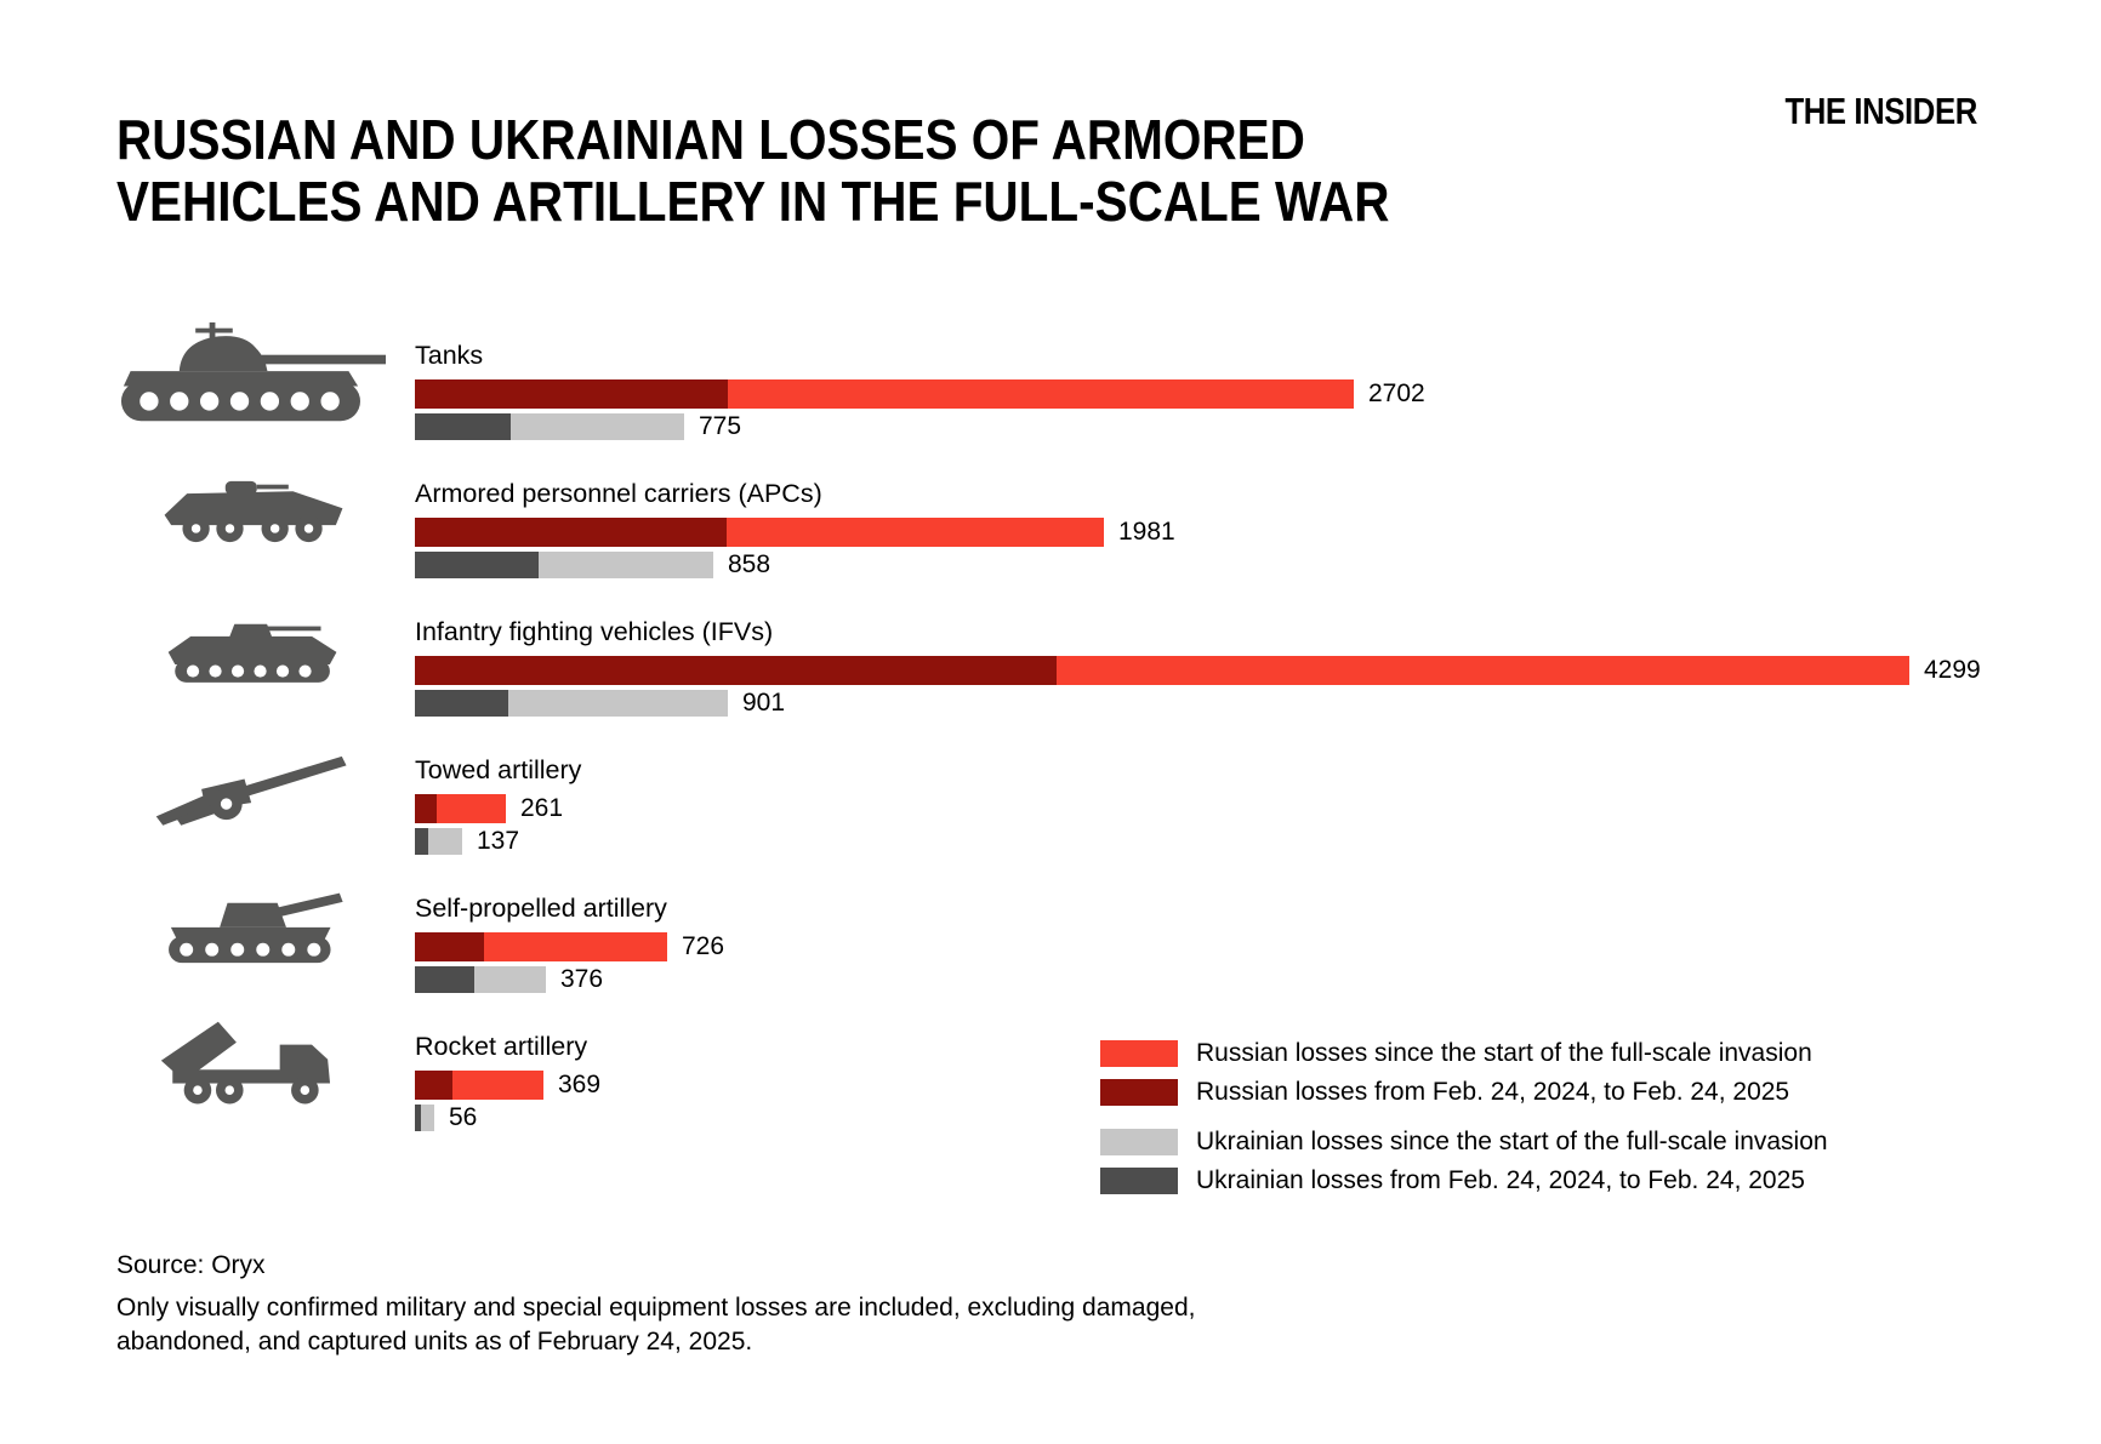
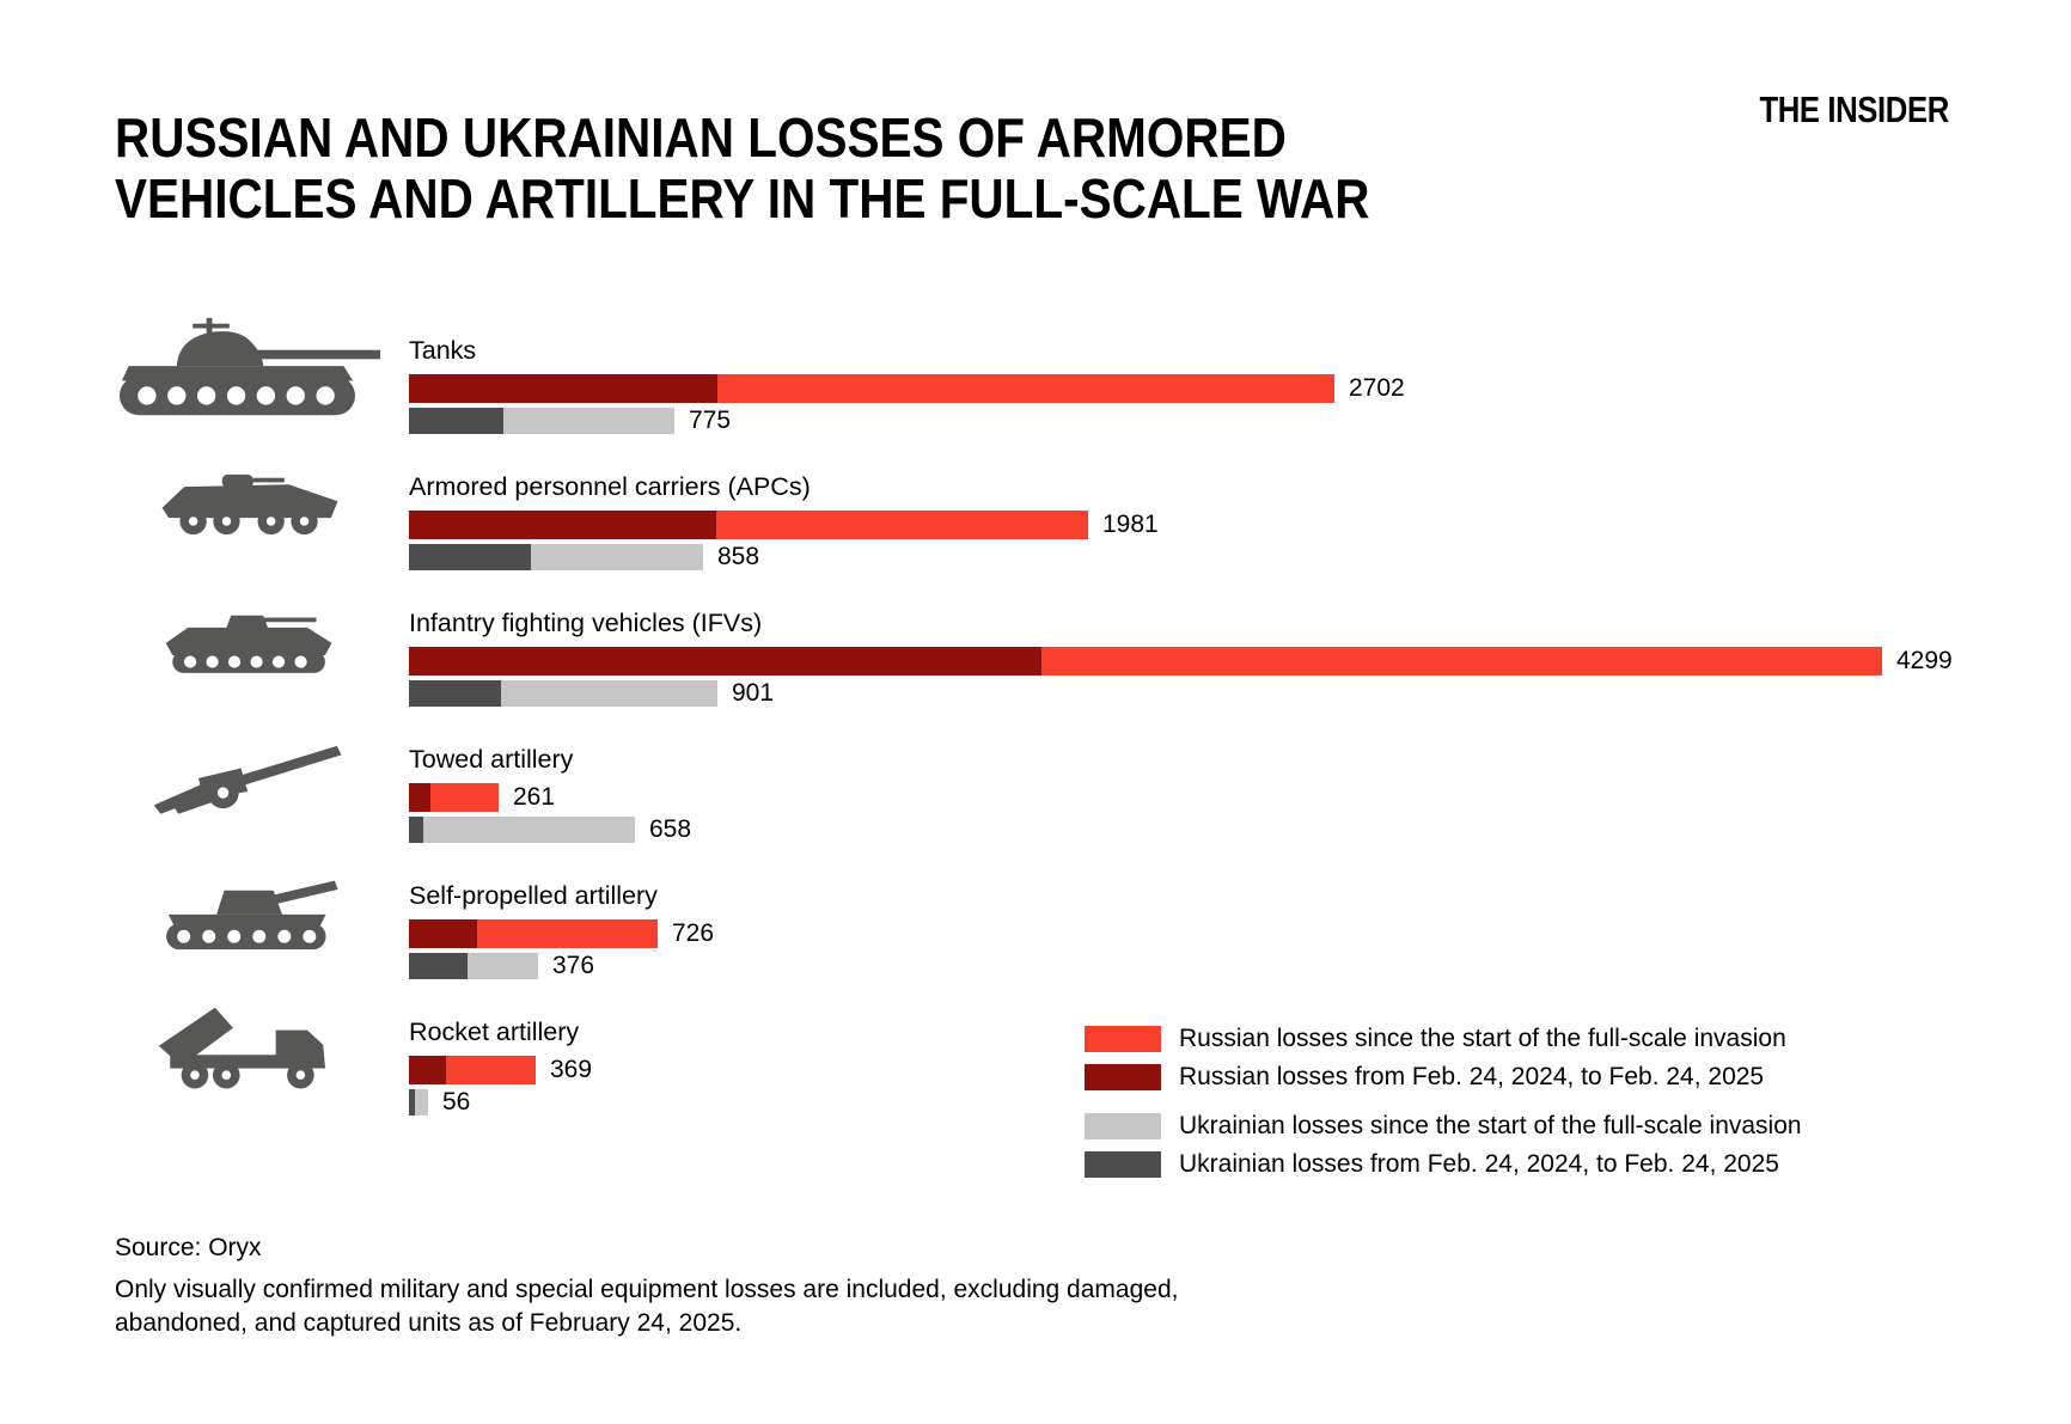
Ukrainian losses since the start of the full-scale invasion/Towed artillery: 137 -> 658
